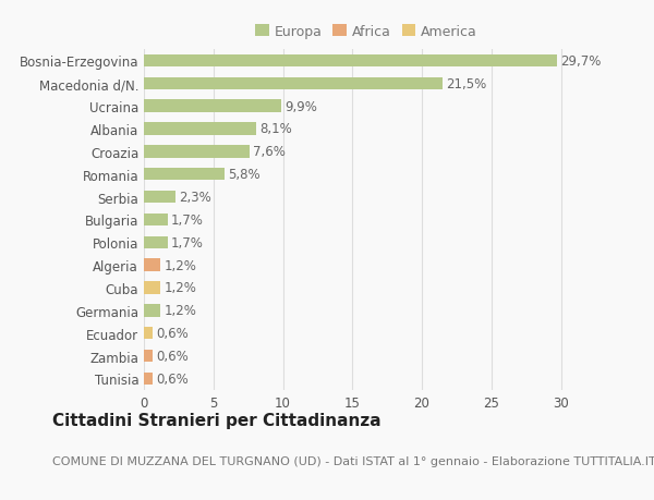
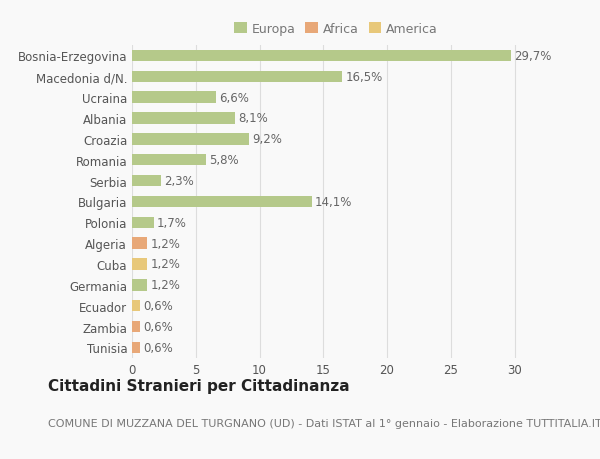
Macedonia d/N.: 21,5% -> 16,5%
Ucraina: 9,9% -> 6,6%
Croazia: 7,6% -> 9,2%
Bulgaria: 1,7% -> 14,1%
